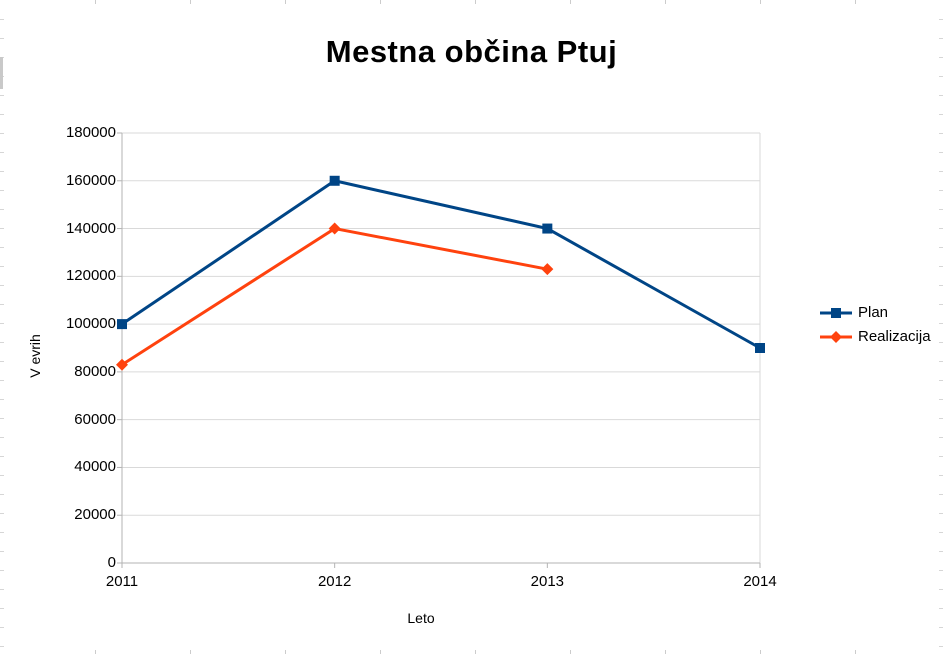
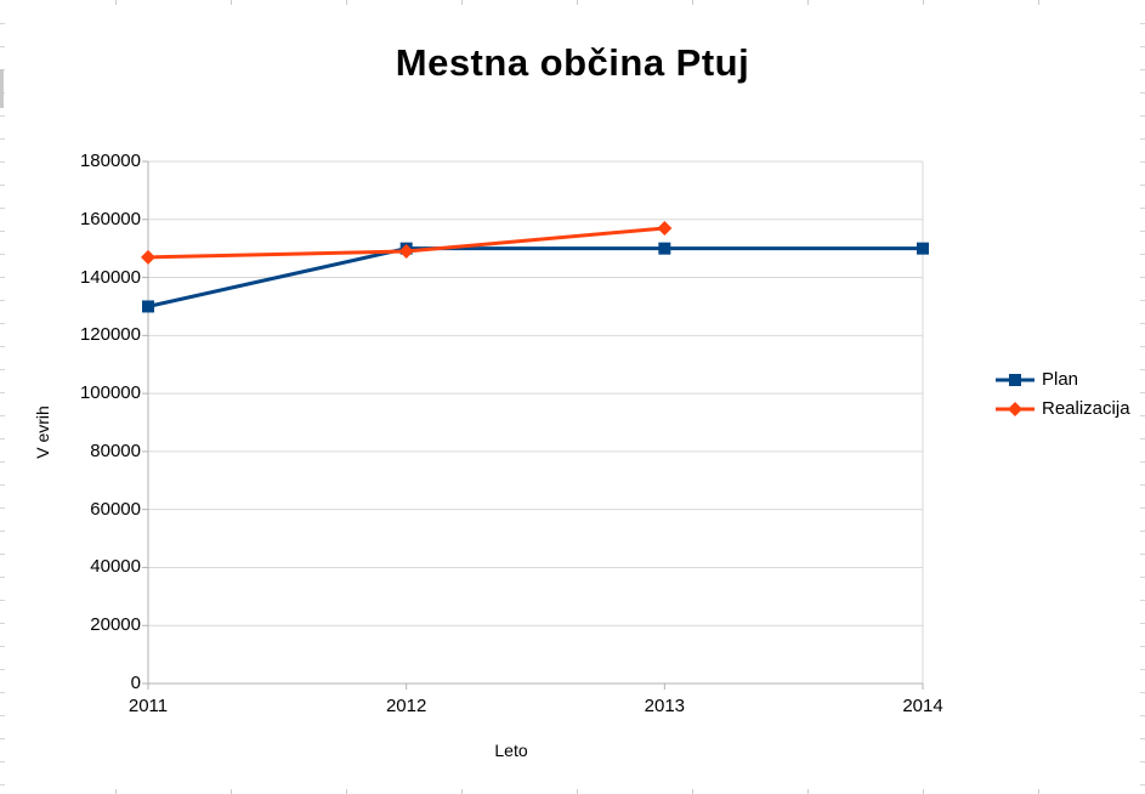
Plan/2011: 100000 -> 130000
Realizacija/2011: 83000 -> 147000
Plan/2012: 160000 -> 150000
Realizacija/2012: 140000 -> 149000
Plan/2013: 140000 -> 150000
Realizacija/2013: 123000 -> 157000
Plan/2014: 90000 -> 150000
